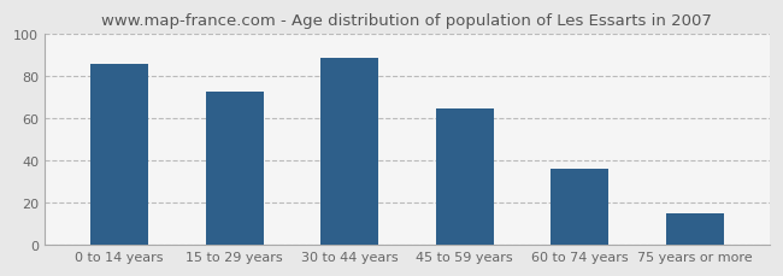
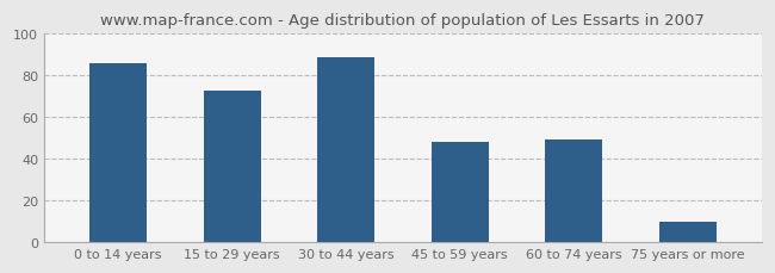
45 to 59 years: 65 -> 48
60 to 74 years: 36 -> 49
75 years or more: 15 -> 10
